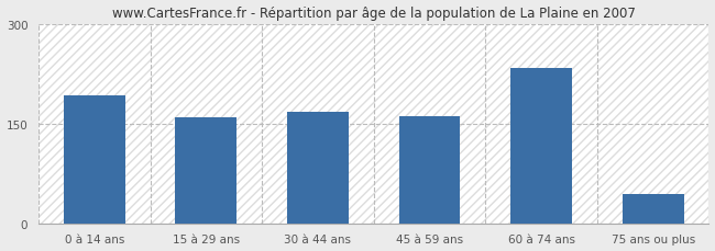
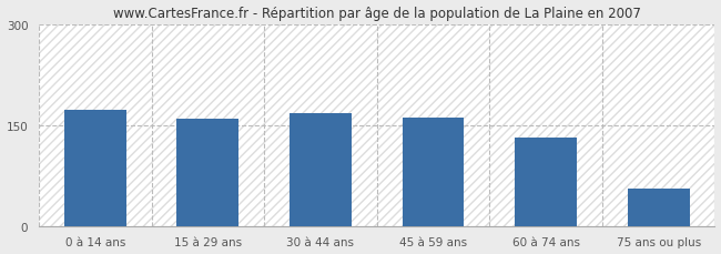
0 à 14 ans: 192 -> 173
60 à 74 ans: 234 -> 131
75 ans ou plus: 44 -> 55
